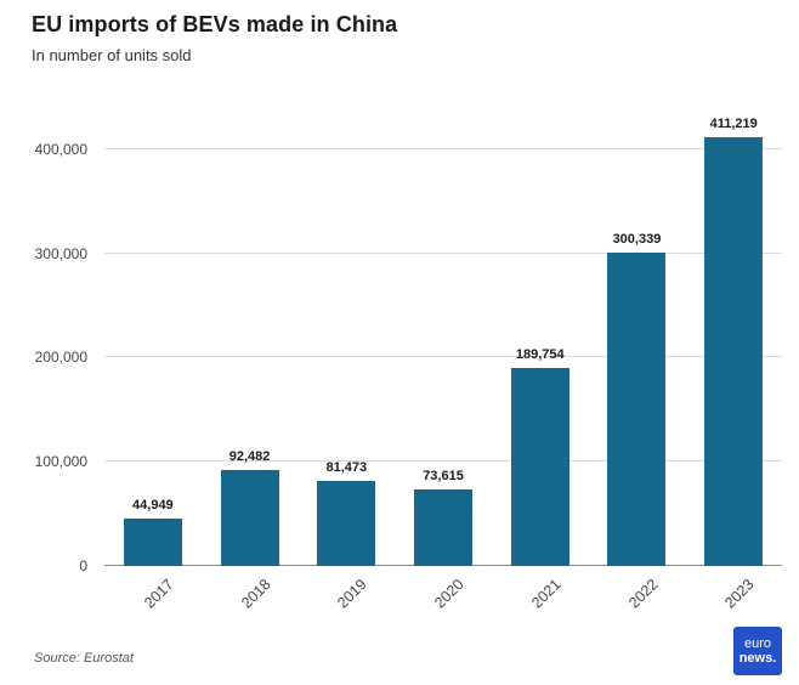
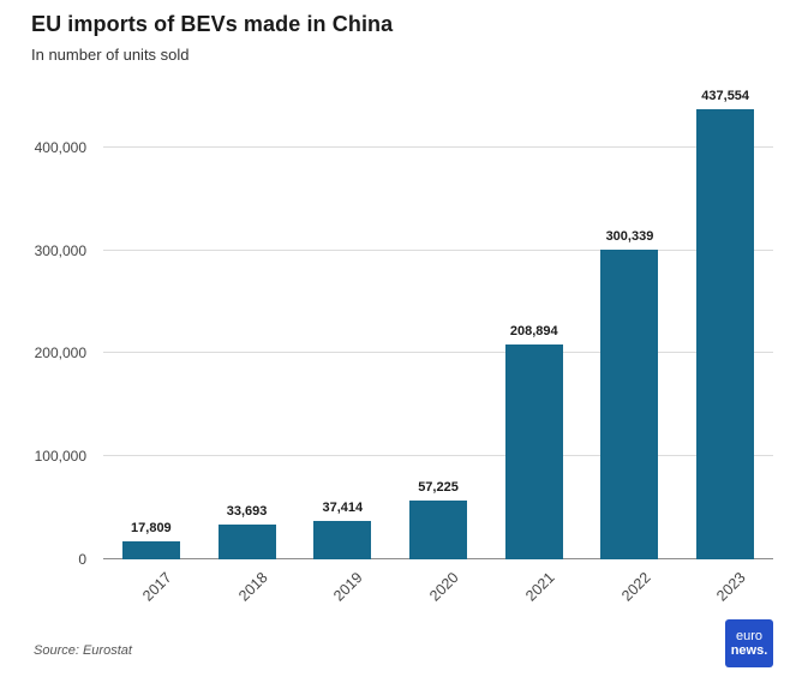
2017: 44,949 -> 17,809
2018: 92,482 -> 33,693
2019: 81,473 -> 37,414
2020: 73,615 -> 57,225
2021: 189,754 -> 208,894
2023: 411,219 -> 437,554
